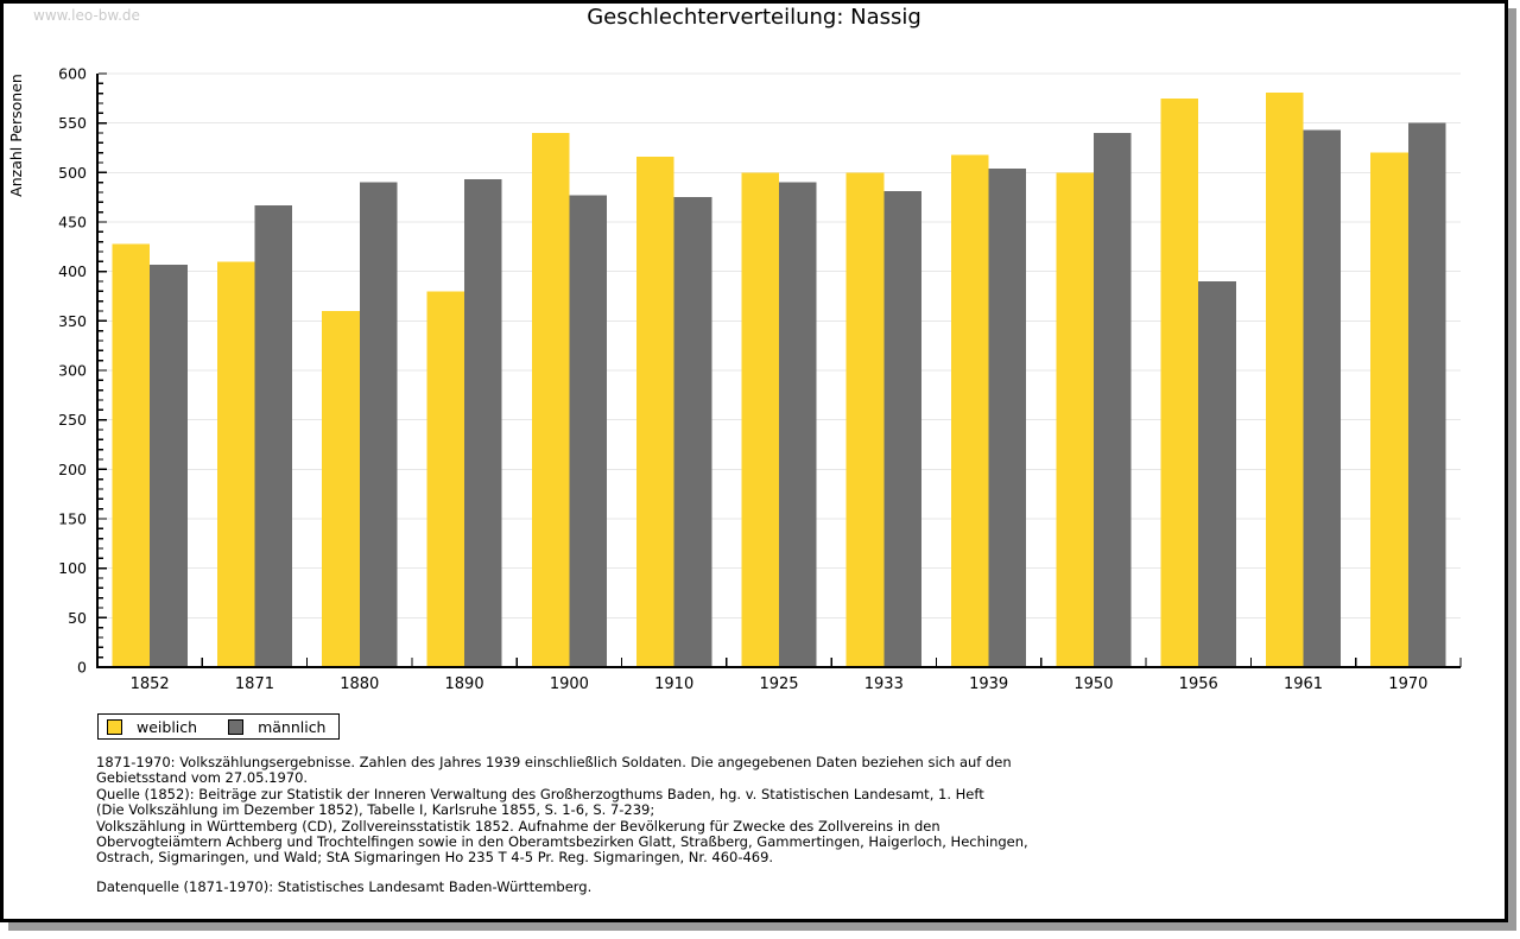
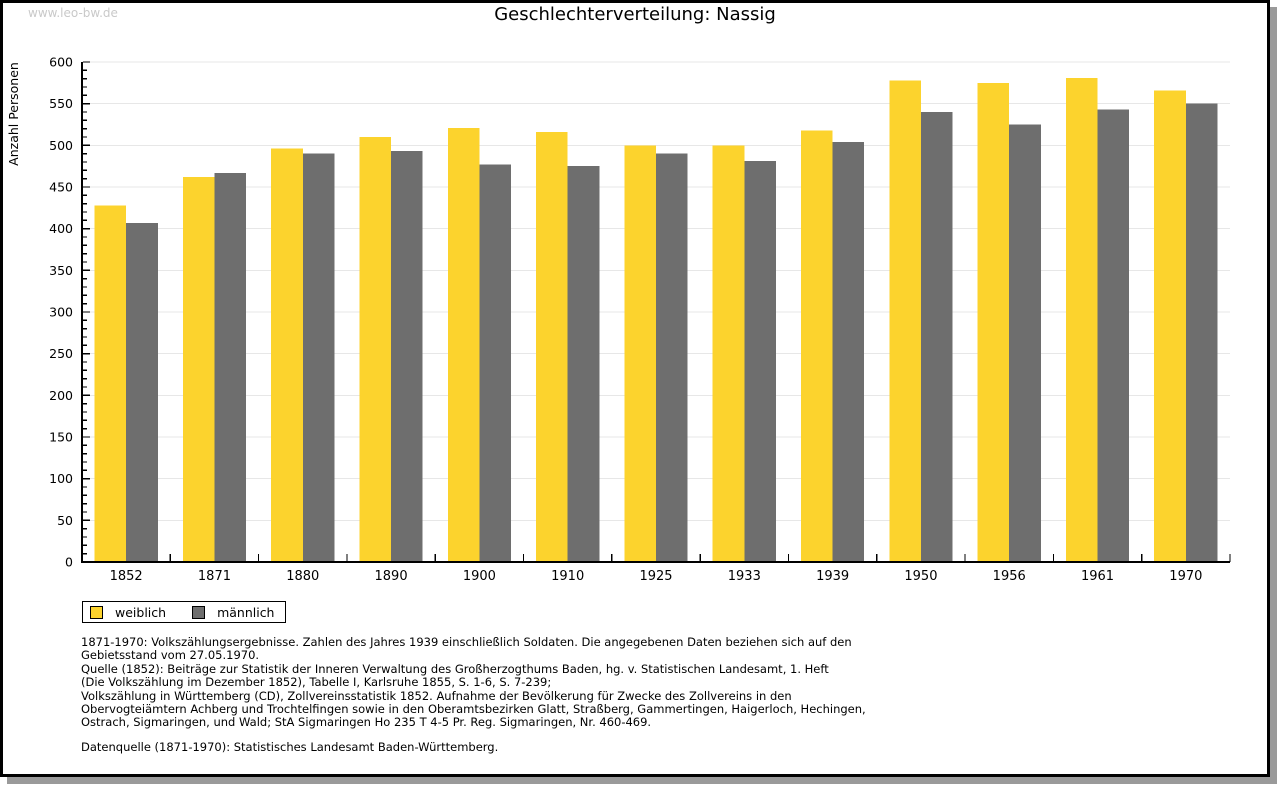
weiblich/1871: 410 -> 460
weiblich/1880: 360 -> 500
weiblich/1890: 380 -> 510
weiblich/1900: 540 -> 520
weiblich/1950: 500 -> 580
männlich/1956: 390 -> 520
weiblich/1970: 520 -> 570
